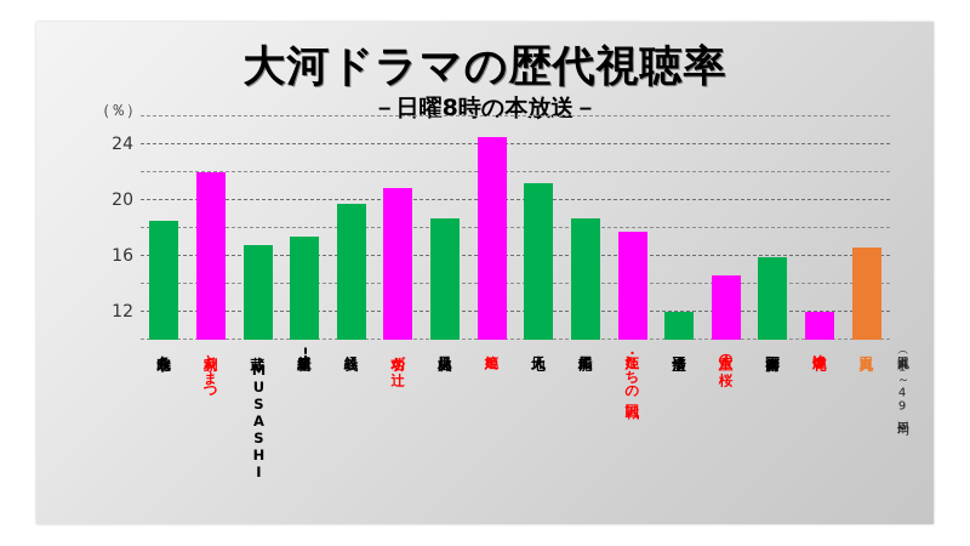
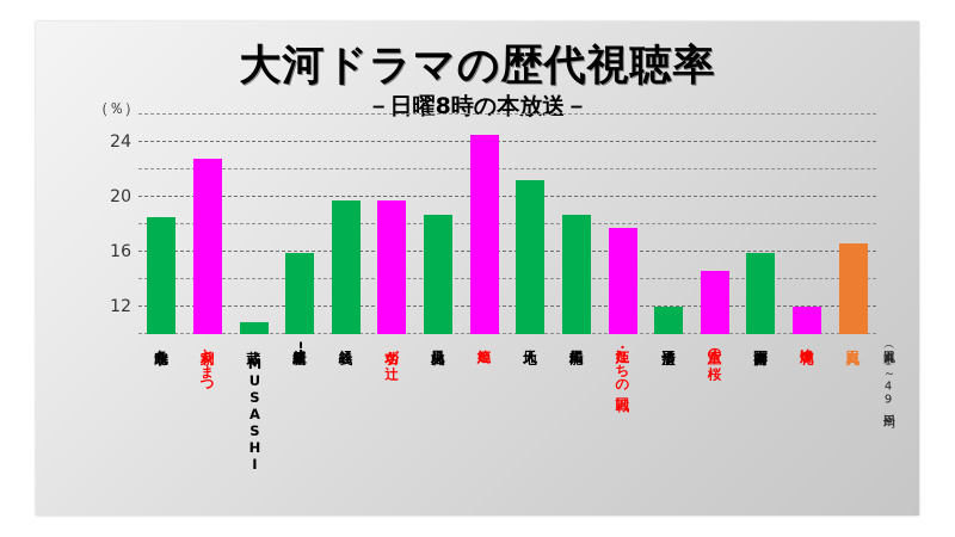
利家とまつ: 22.0 -> 22.8
武蔵 MUSASHI: 16.8 -> 10.9
新選組!: 17.4 -> 15.9
功名が辻: 20.9 -> 19.7
